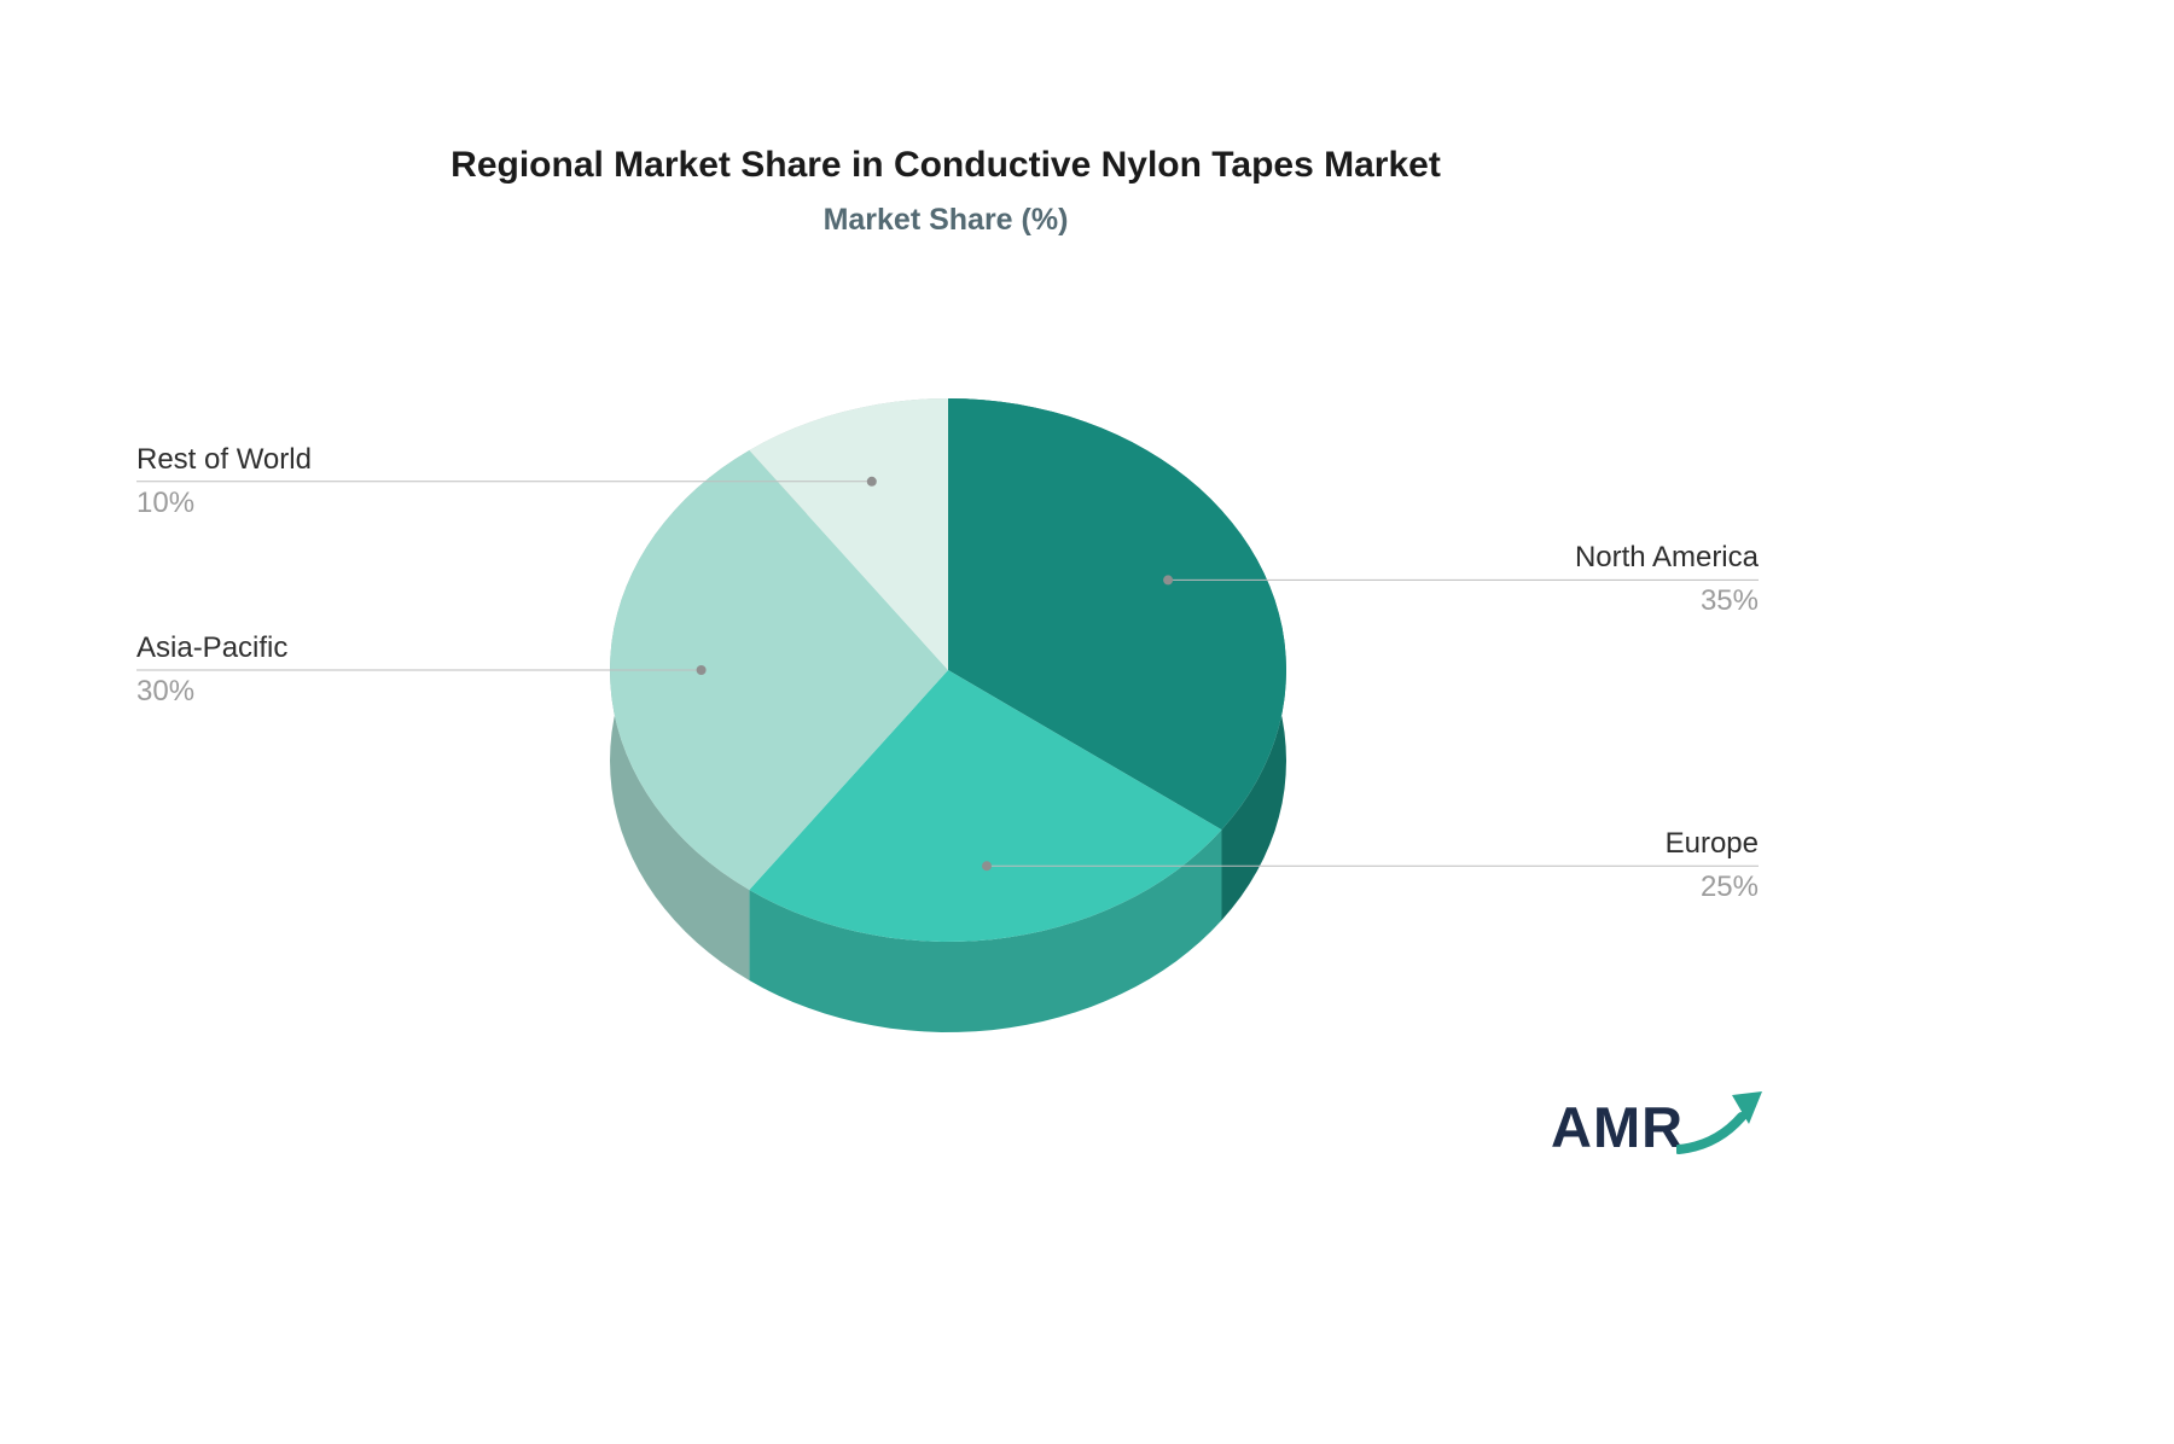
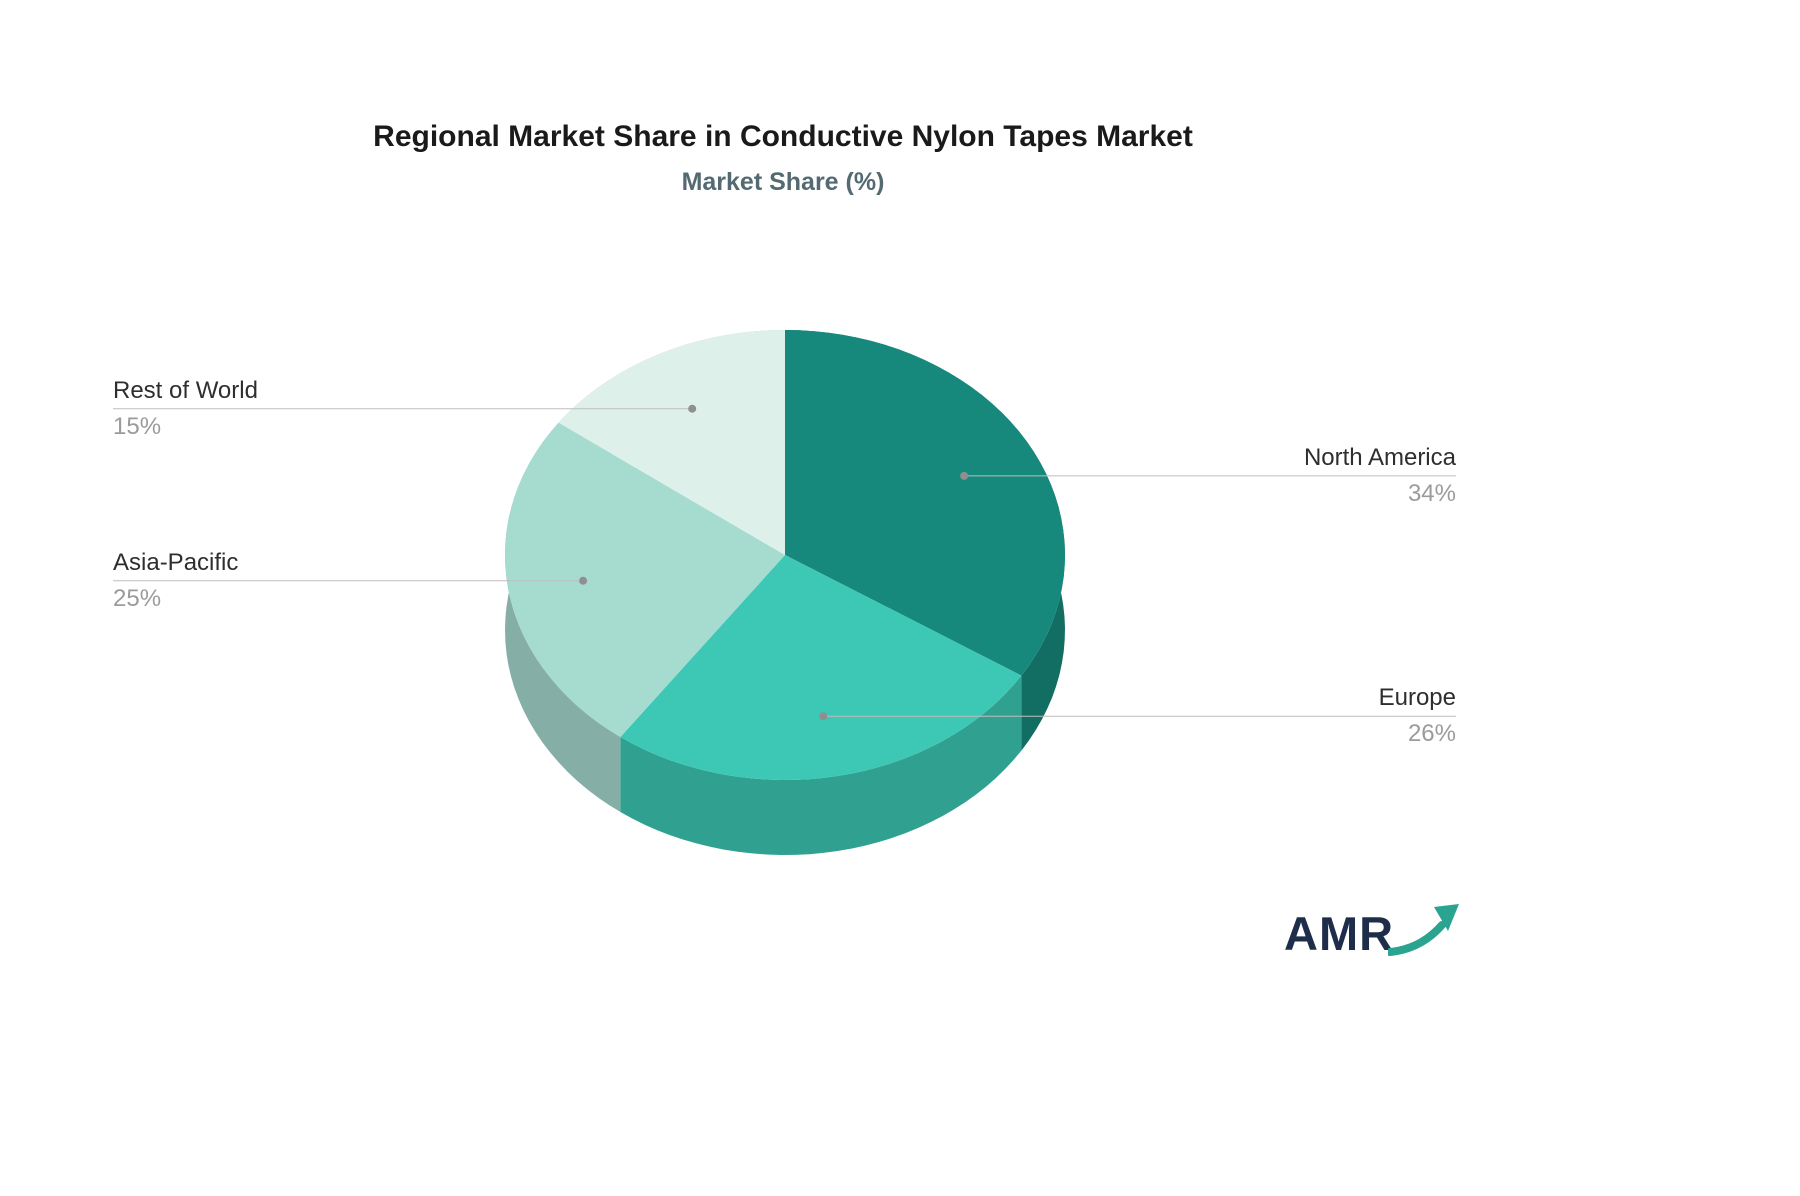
North America: 35% -> 34%
Europe: 25% -> 26%
Asia-Pacific: 30% -> 25%
Rest of World: 10% -> 15%
